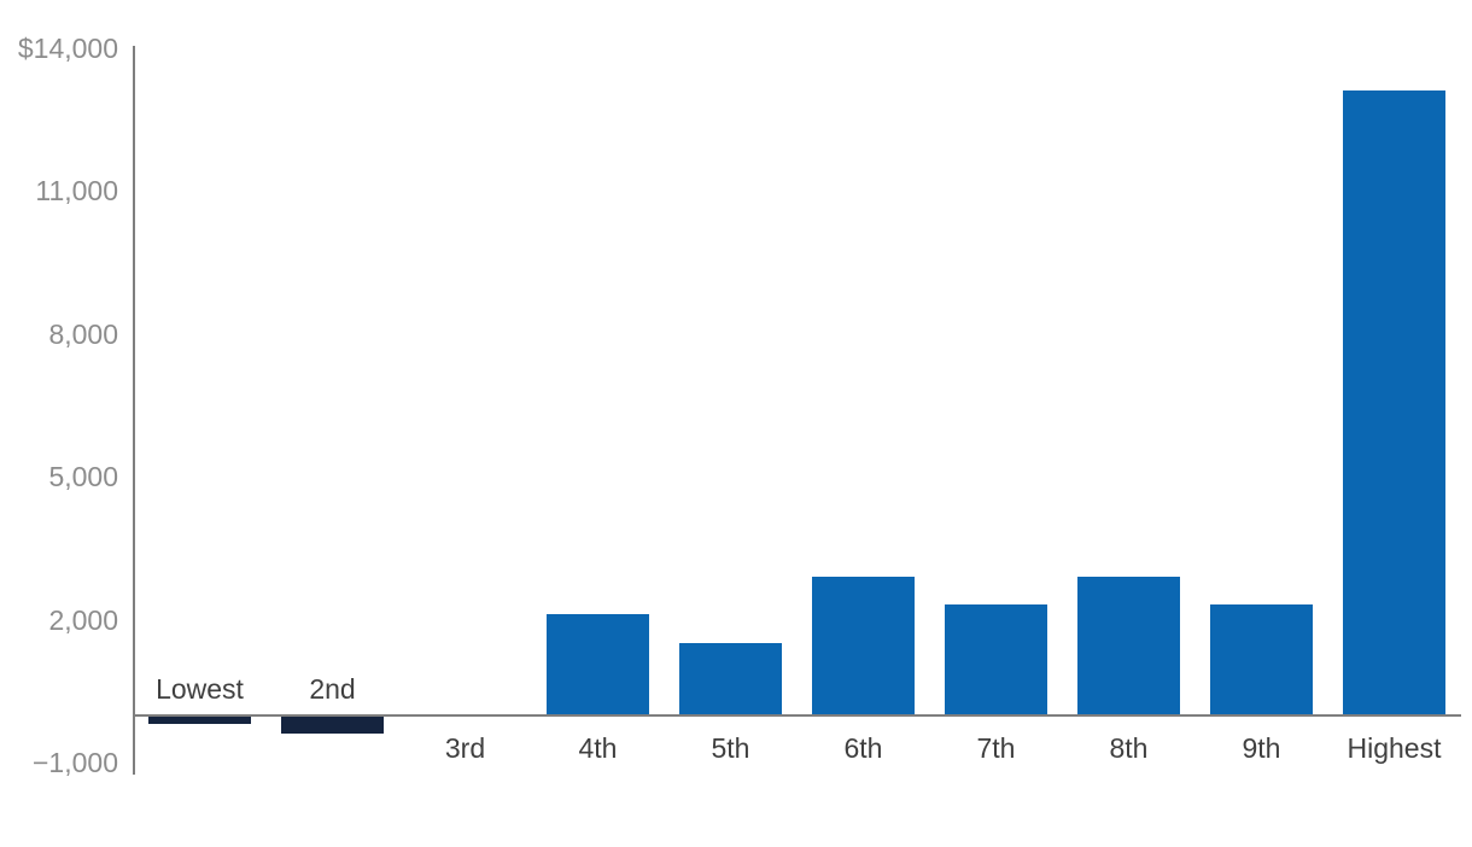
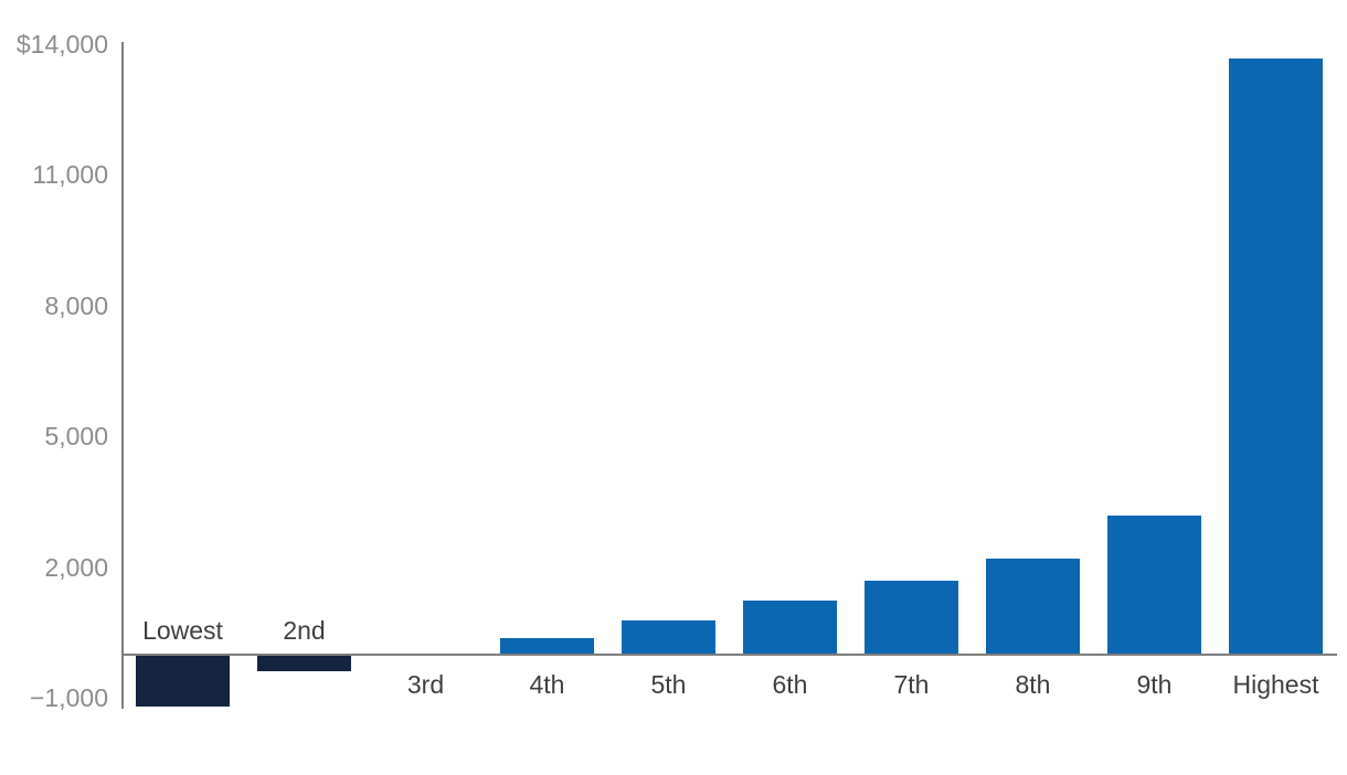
Lowest: -$200 -> -$1200
4th: $2100 -> $400
5th: $1500 -> $800
6th: $2900 -> $1200
7th: $2300 -> $1700
8th: $2900 -> $2200
9th: $2300 -> $3200
Highest: $13100 -> $13600
